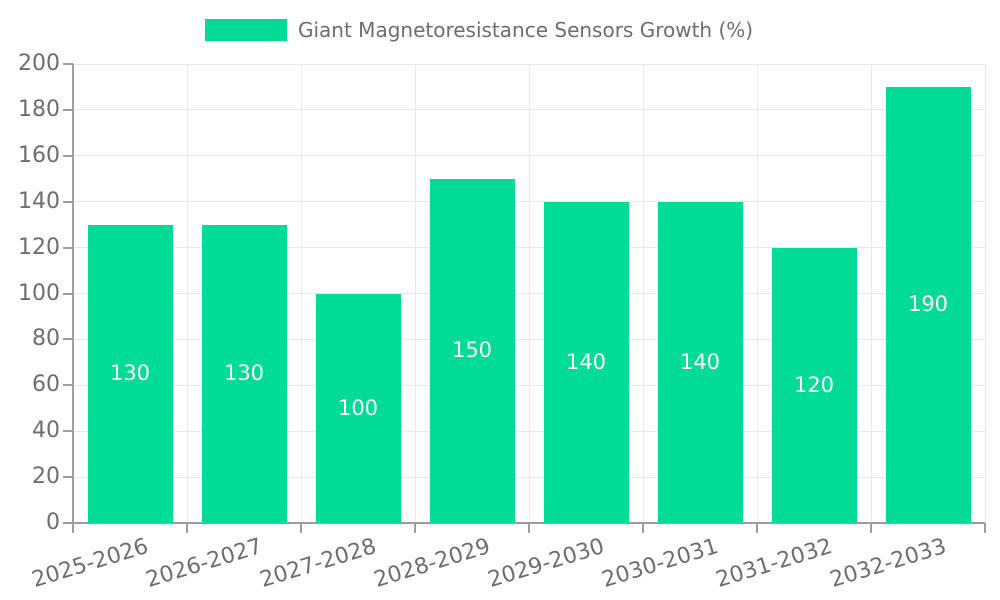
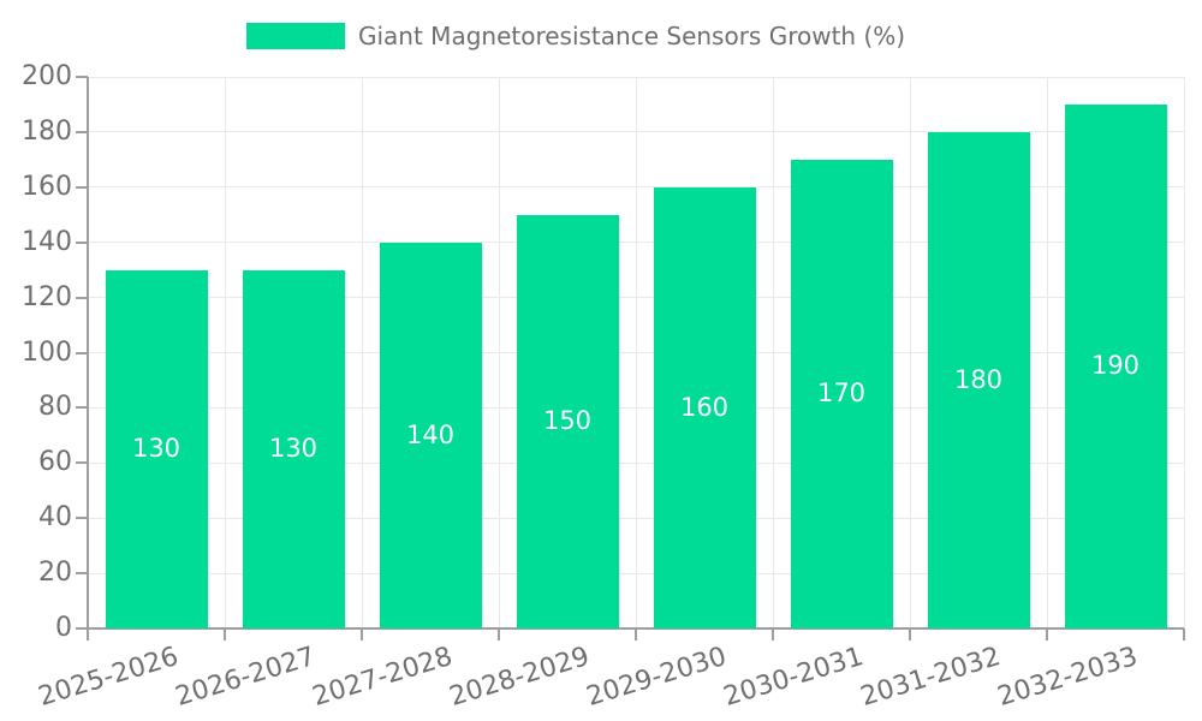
2027-2028: 100 -> 140
2029-2030: 140 -> 160
2030-2031: 140 -> 170
2031-2032: 120 -> 180
